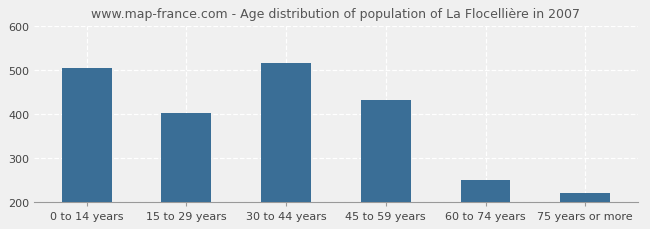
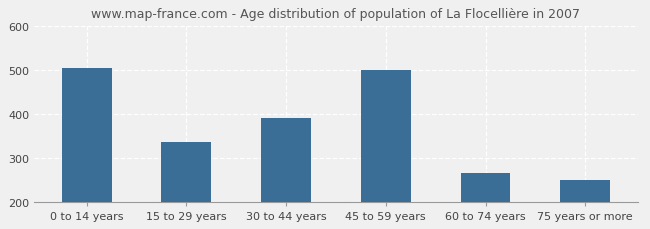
15 to 29 years: 401 -> 335
30 to 44 years: 516 -> 390
45 to 59 years: 432 -> 500
60 to 74 years: 249 -> 265
75 years or more: 219 -> 250
